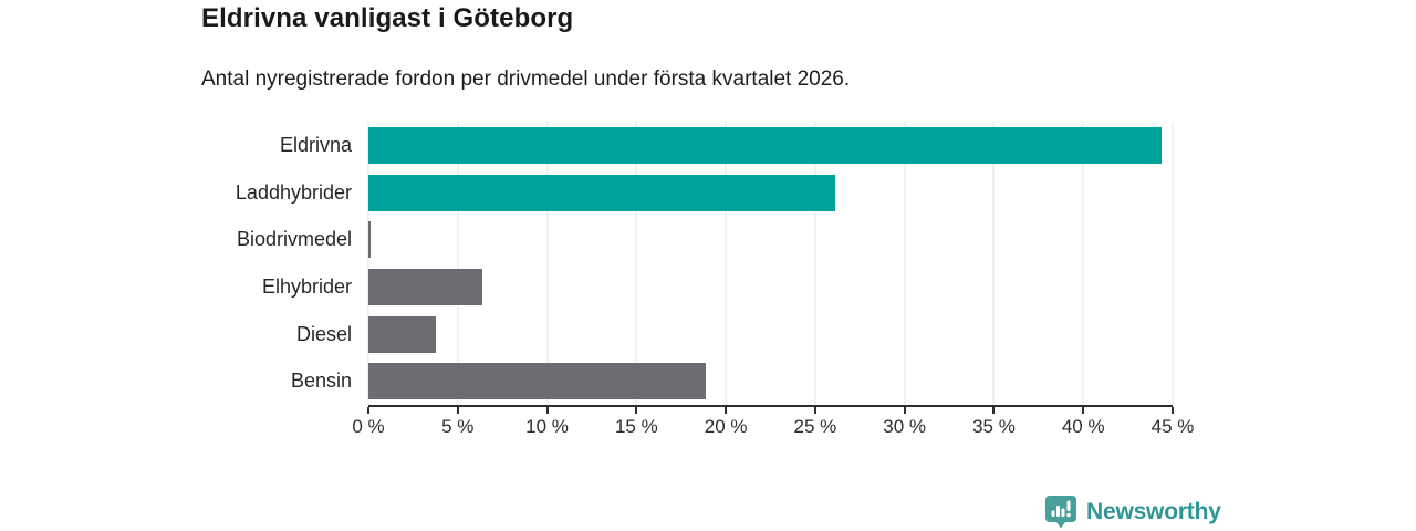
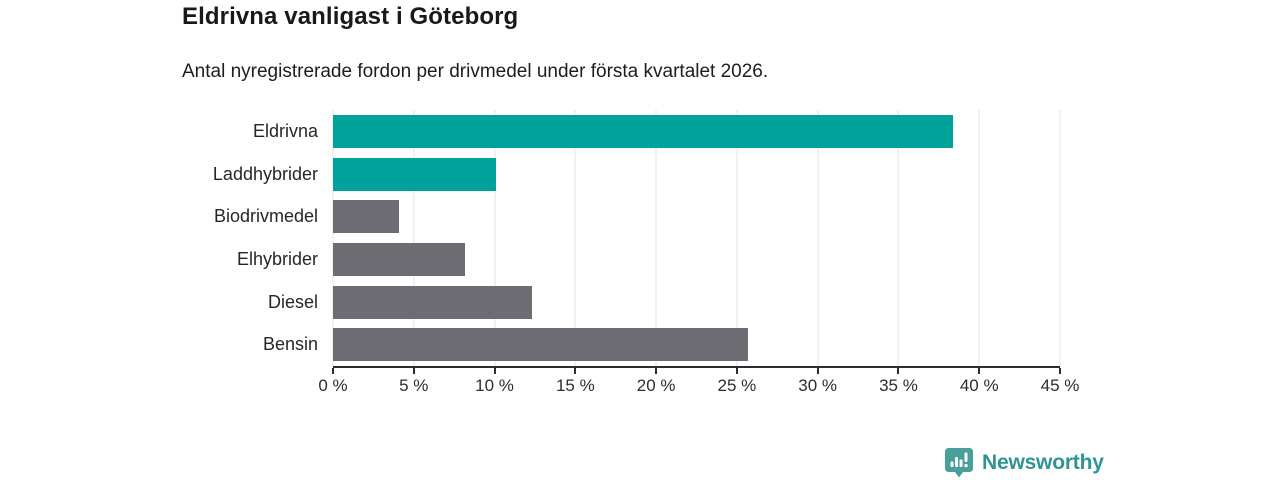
Eldrivna: 44.4% -> 38.4%
Laddhybrider: 26.1% -> 10.1%
Biodrivmedel: 0.1% -> 4.1%
Elhybrider: 6.4% -> 8.2%
Diesel: 3.8% -> 12.3%
Bensin: 18.9% -> 25.7%
